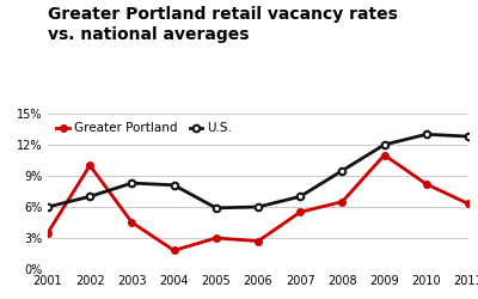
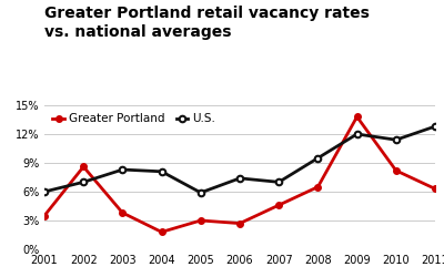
Greater Portland/2002: 10.0% -> 8.6%
Greater Portland/2003: 4.5% -> 3.8%
U.S./2006: 6.0% -> 7.4%
Greater Portland/2007: 5.5% -> 4.6%
Greater Portland/2009: 11.0% -> 13.8%
U.S./2010: 13.0% -> 11.4%
